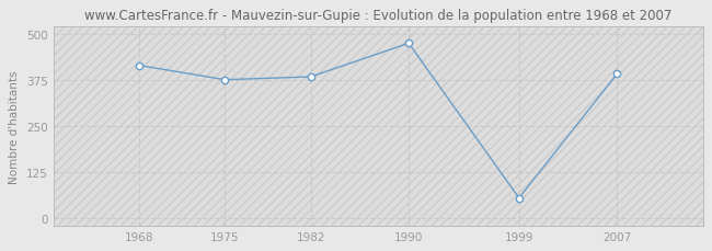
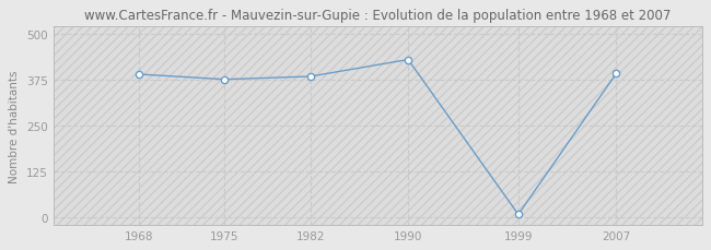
1968: 415 -> 390
1990: 475 -> 430
1999: 55 -> 8
